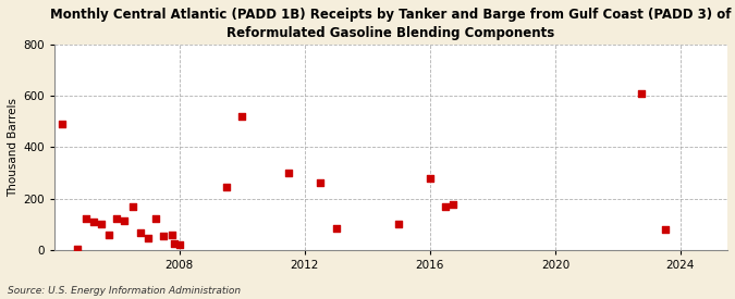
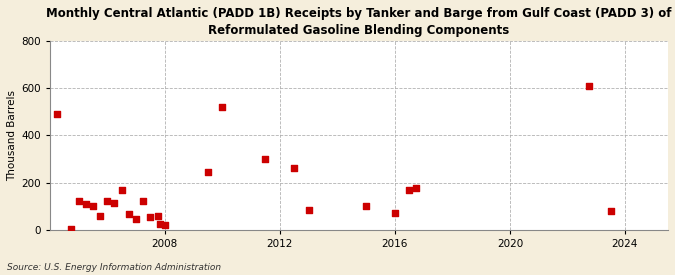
2016: 280 -> 70
